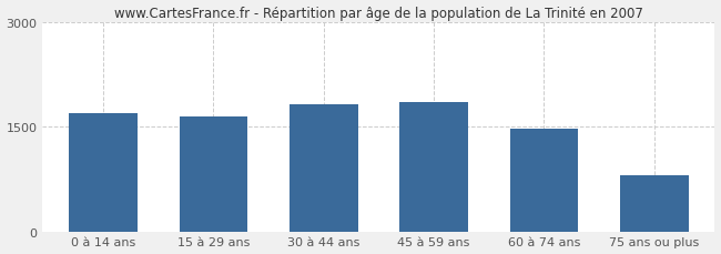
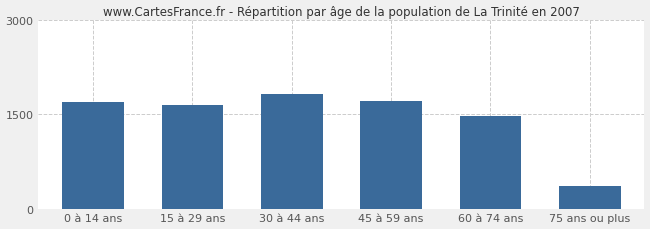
45 à 59 ans: 1860 -> 1720
75 ans ou plus: 800 -> 360
